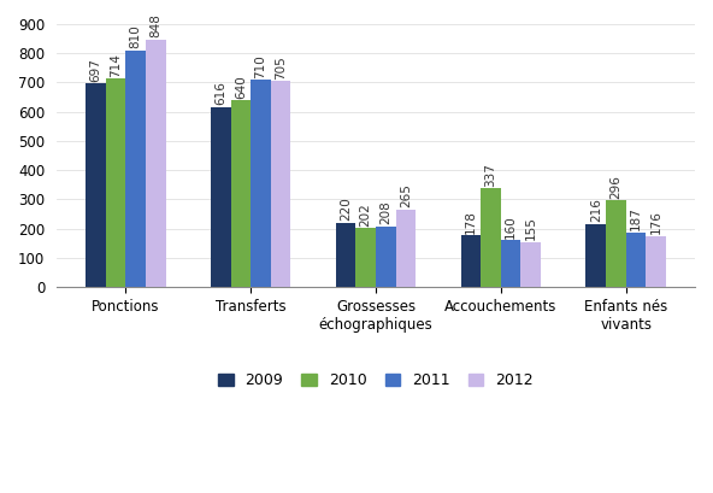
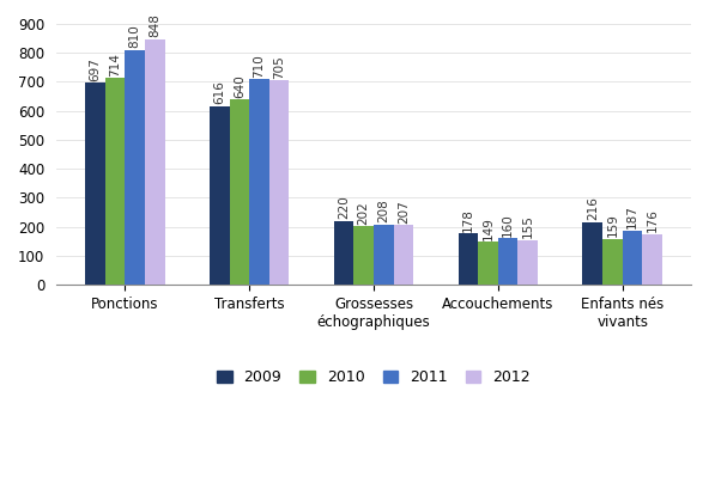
2012/Grossesses échographiques: 265 -> 207
2010/Accouchements: 337 -> 149
2010/Enfants nés vivants: 296 -> 159
